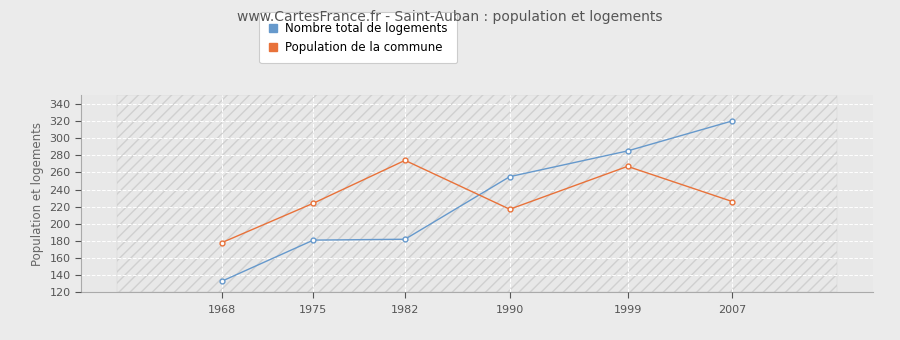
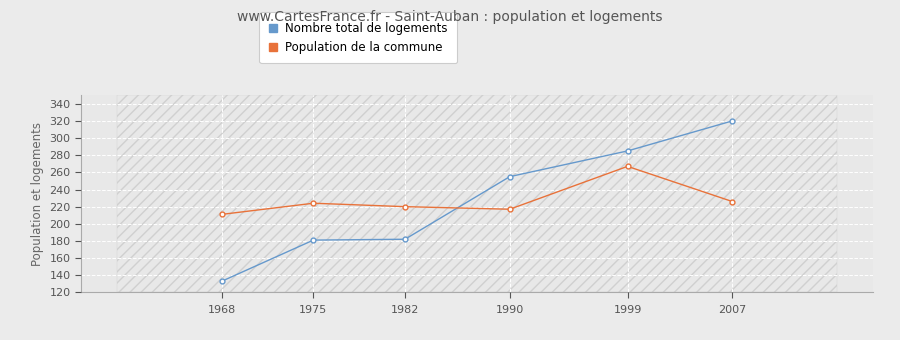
Population de la commune/1968: 178 -> 211
Population de la commune/1982: 274 -> 220
